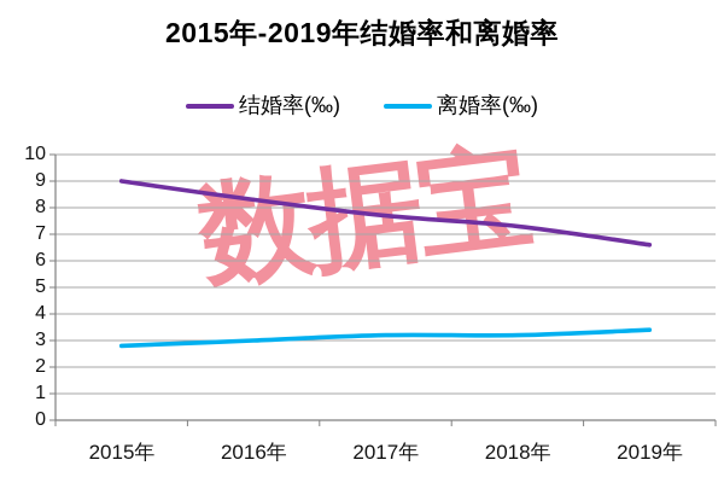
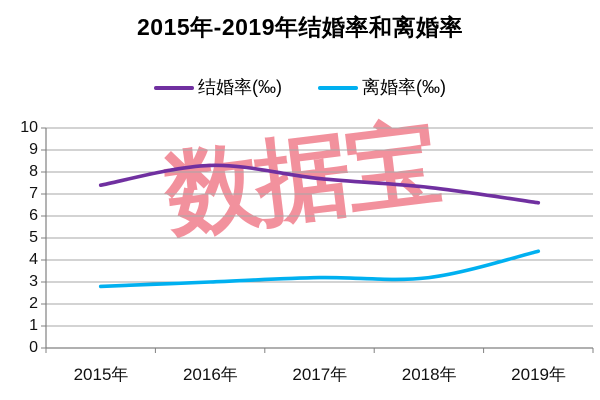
结婚率(‰)/2015年: 9.0 -> 7.4
离婚率(‰)/2019年: 3.4 -> 4.4
